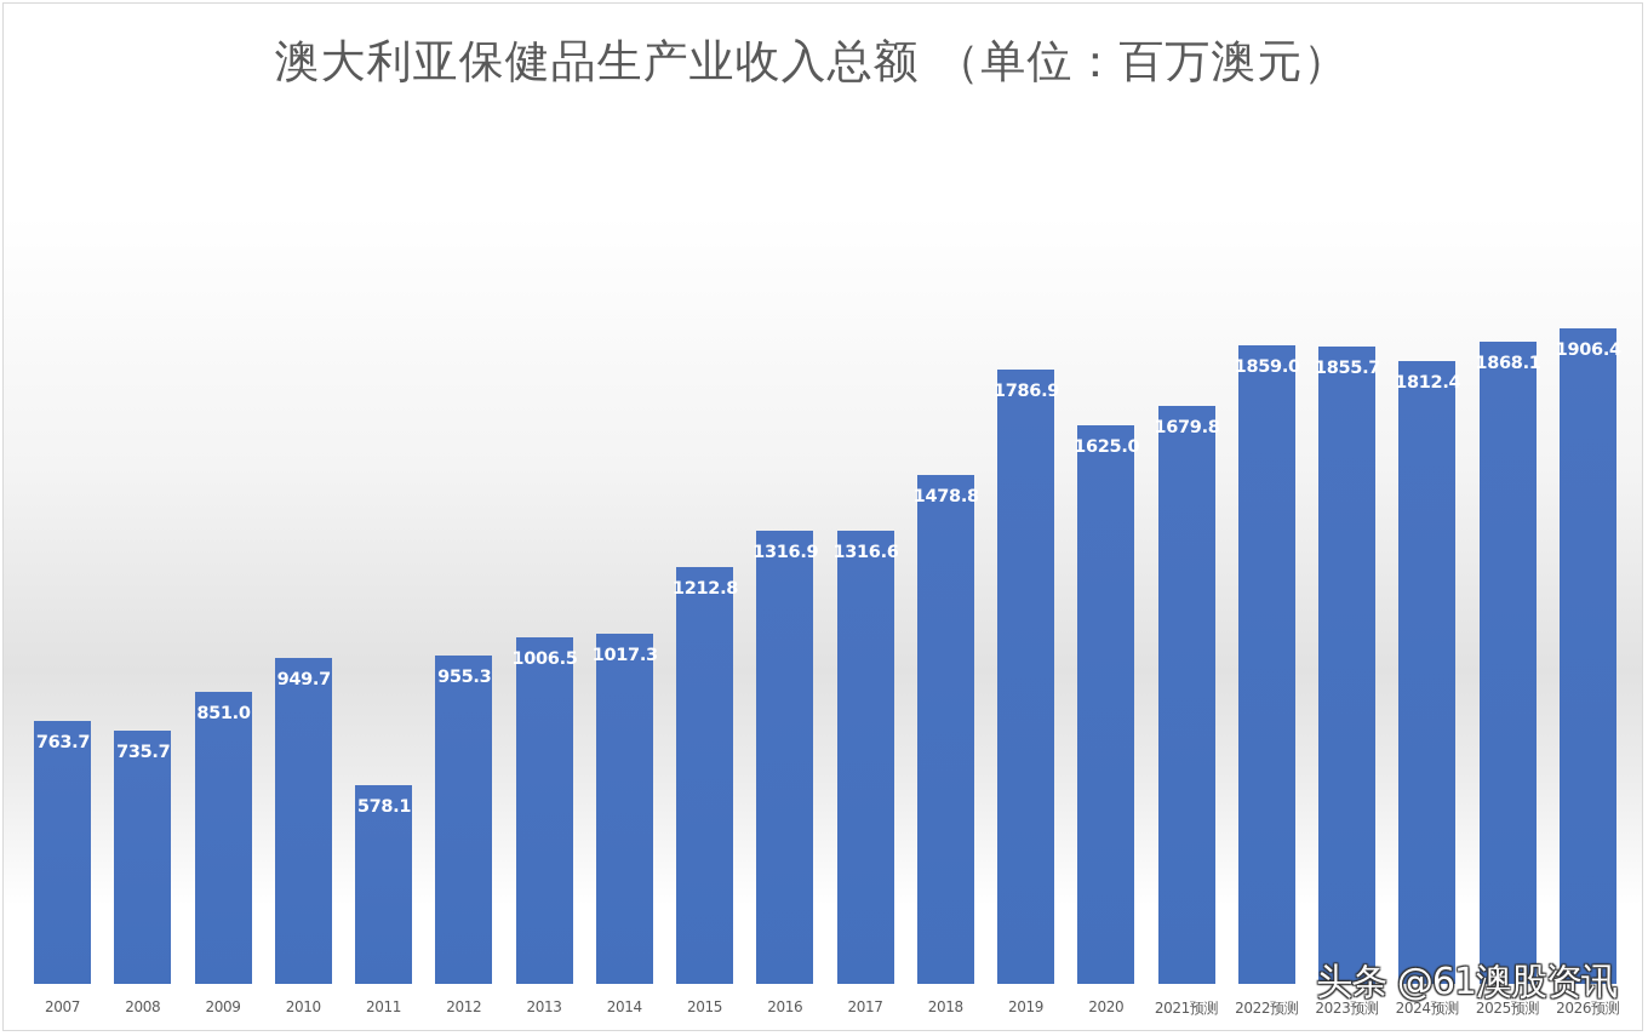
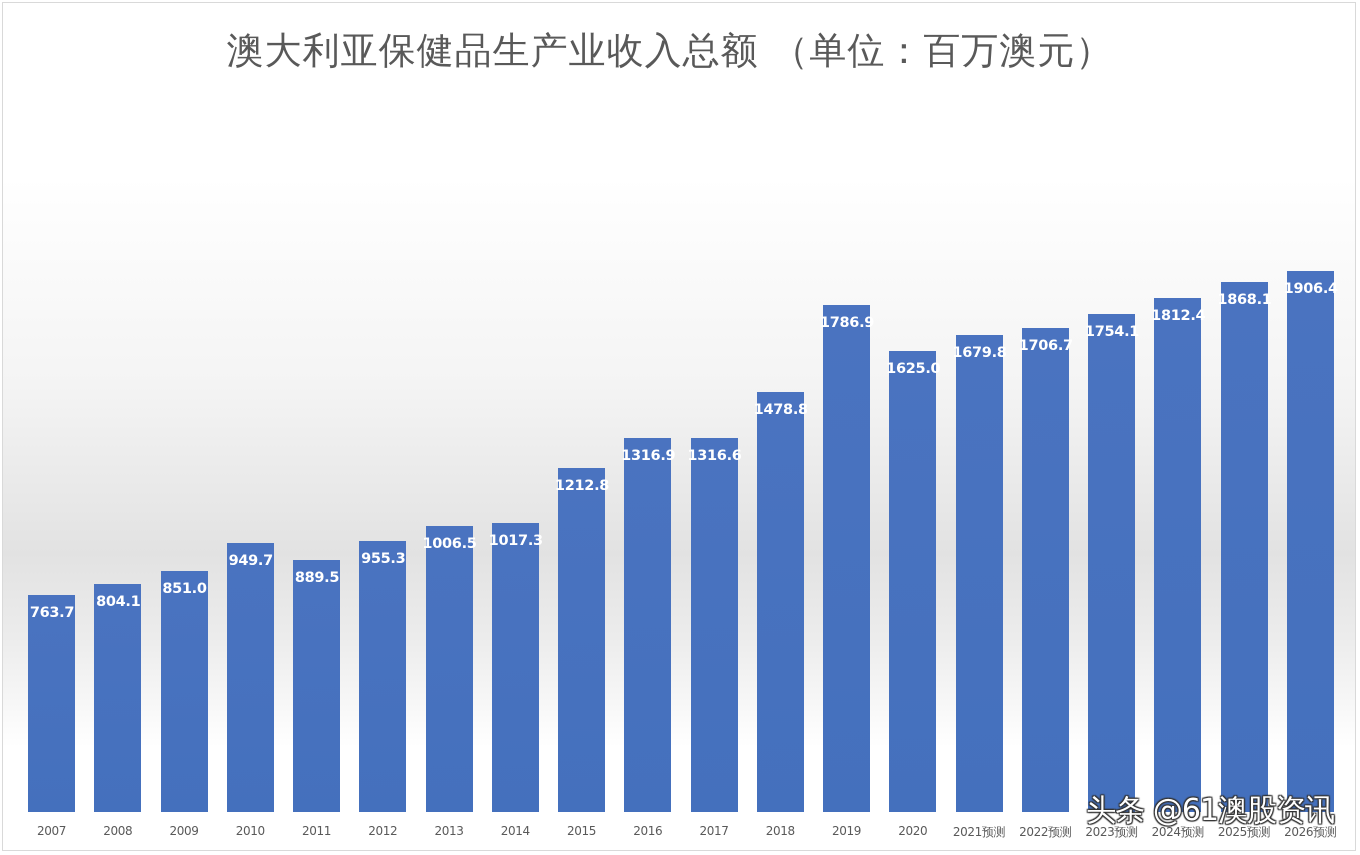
2008: 735.7 -> 804.1
2011: 578.1 -> 889.5
2022预测: 1859.0 -> 1706.7
2023预测: 1855.7 -> 1754.1
